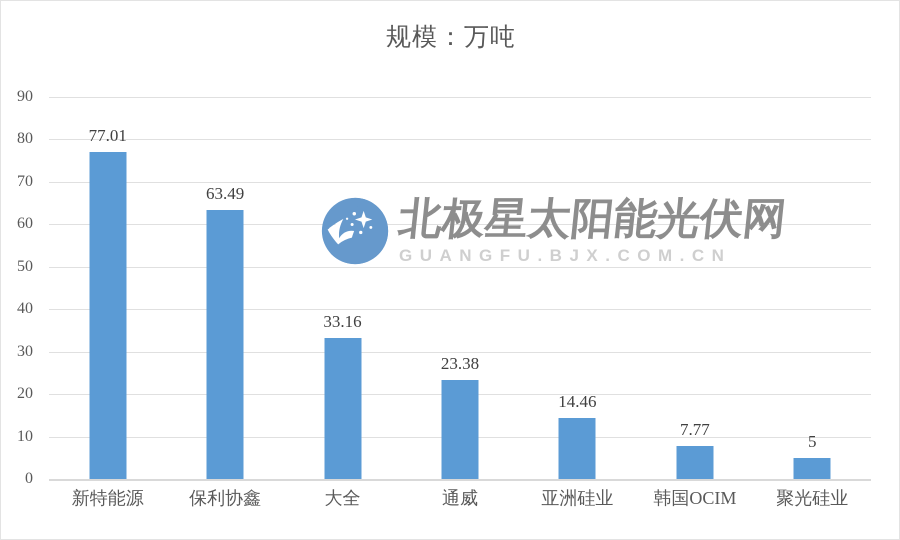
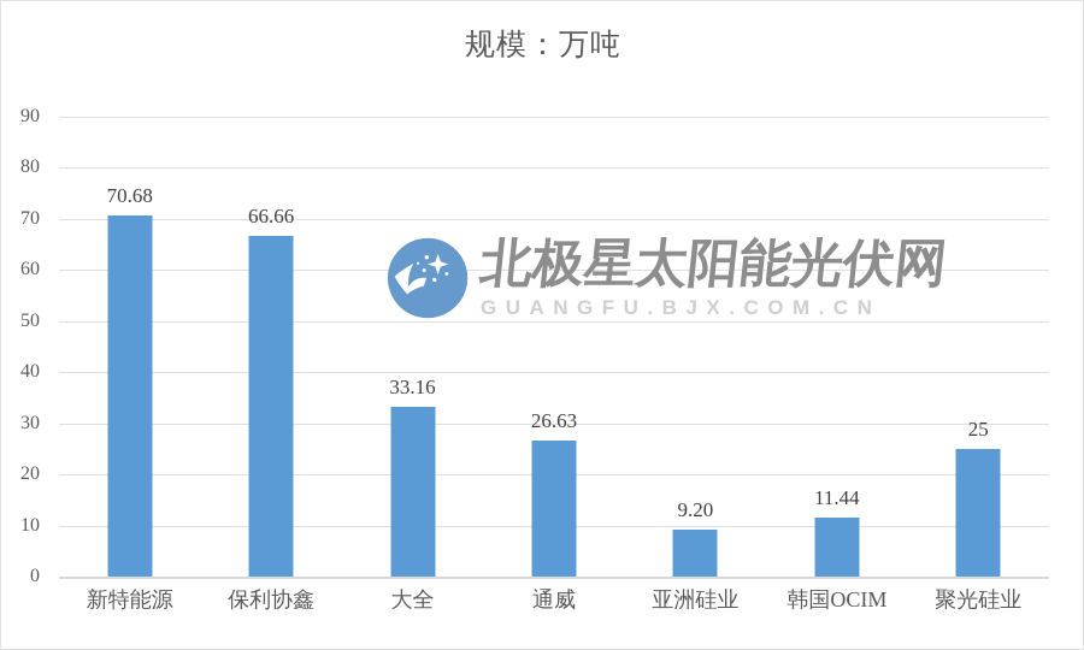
新特能源: 77.01 -> 70.68
保利协鑫: 63.49 -> 66.66
通威: 23.38 -> 26.63
亚洲硅业: 14.46 -> 9.20
韩国OCIM: 7.77 -> 11.44
聚光硅业: 5 -> 25
